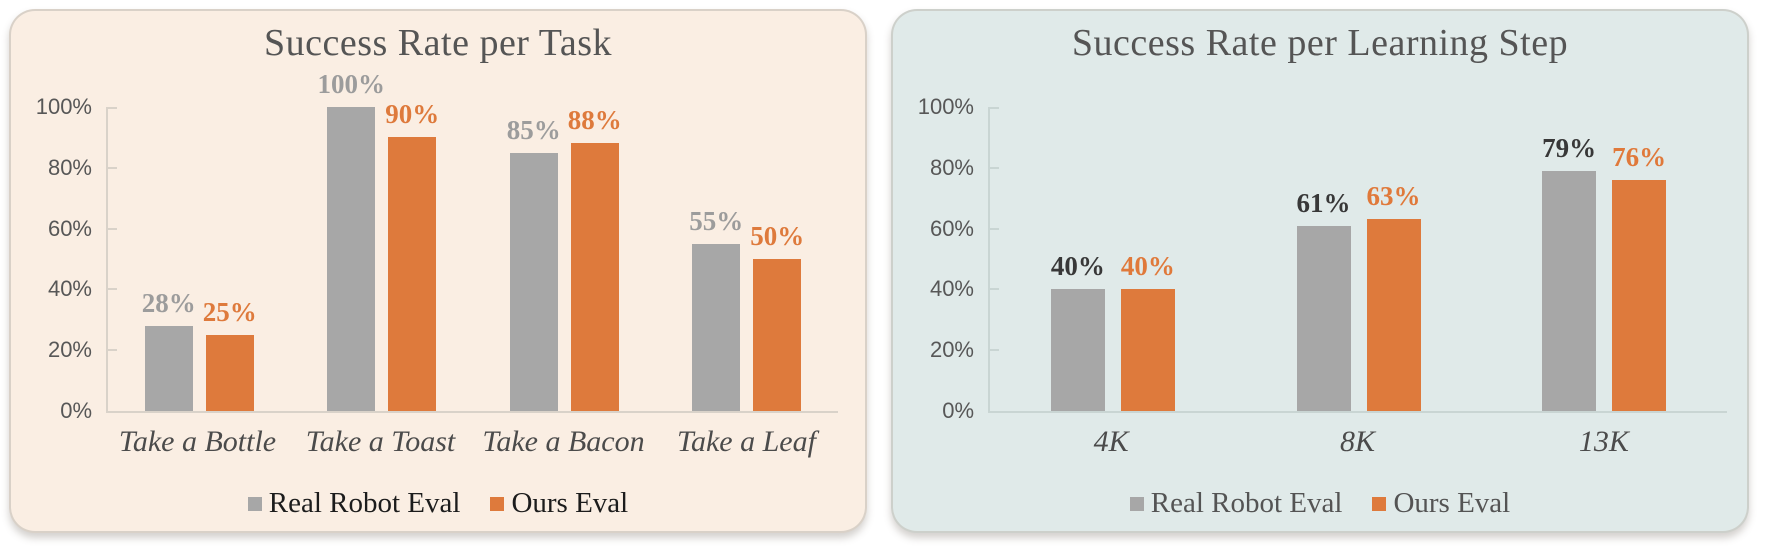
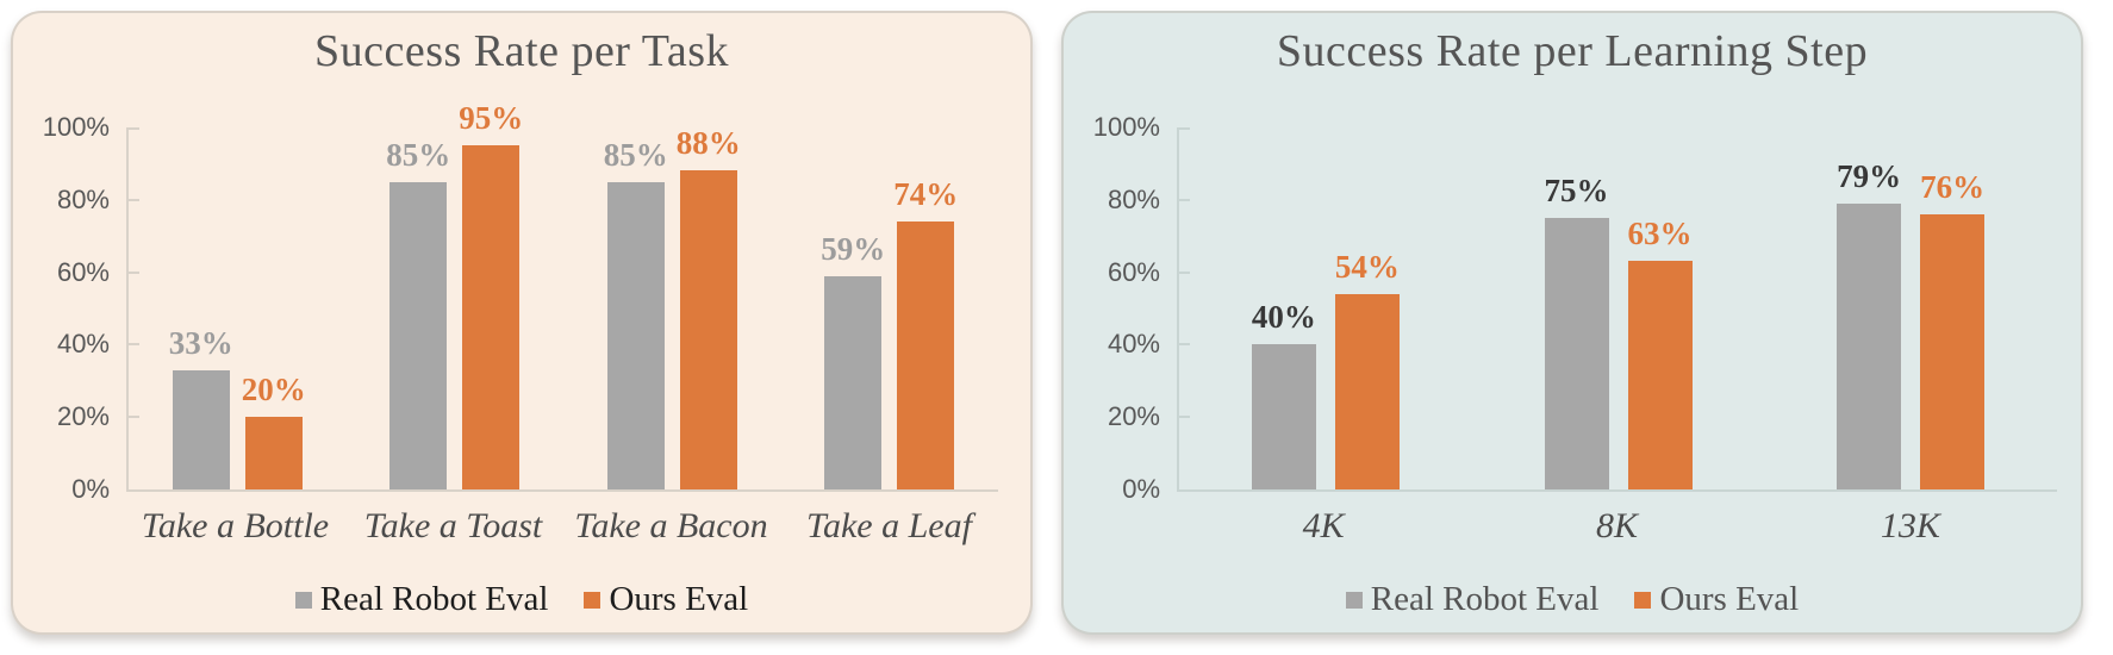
Success Rate per Task/Real Robot Eval/Take a Bottle: 28% -> 33%
Success Rate per Task/Ours Eval/Take a Bottle: 25% -> 20%
Success Rate per Task/Real Robot Eval/Take a Toast: 100% -> 85%
Success Rate per Task/Ours Eval/Take a Toast: 90% -> 95%
Success Rate per Task/Real Robot Eval/Take a Leaf: 55% -> 59%
Success Rate per Task/Ours Eval/Take a Leaf: 50% -> 74%
Success Rate per Learning Step/Ours Eval/4K: 40% -> 54%
Success Rate per Learning Step/Real Robot Eval/8K: 61% -> 75%
